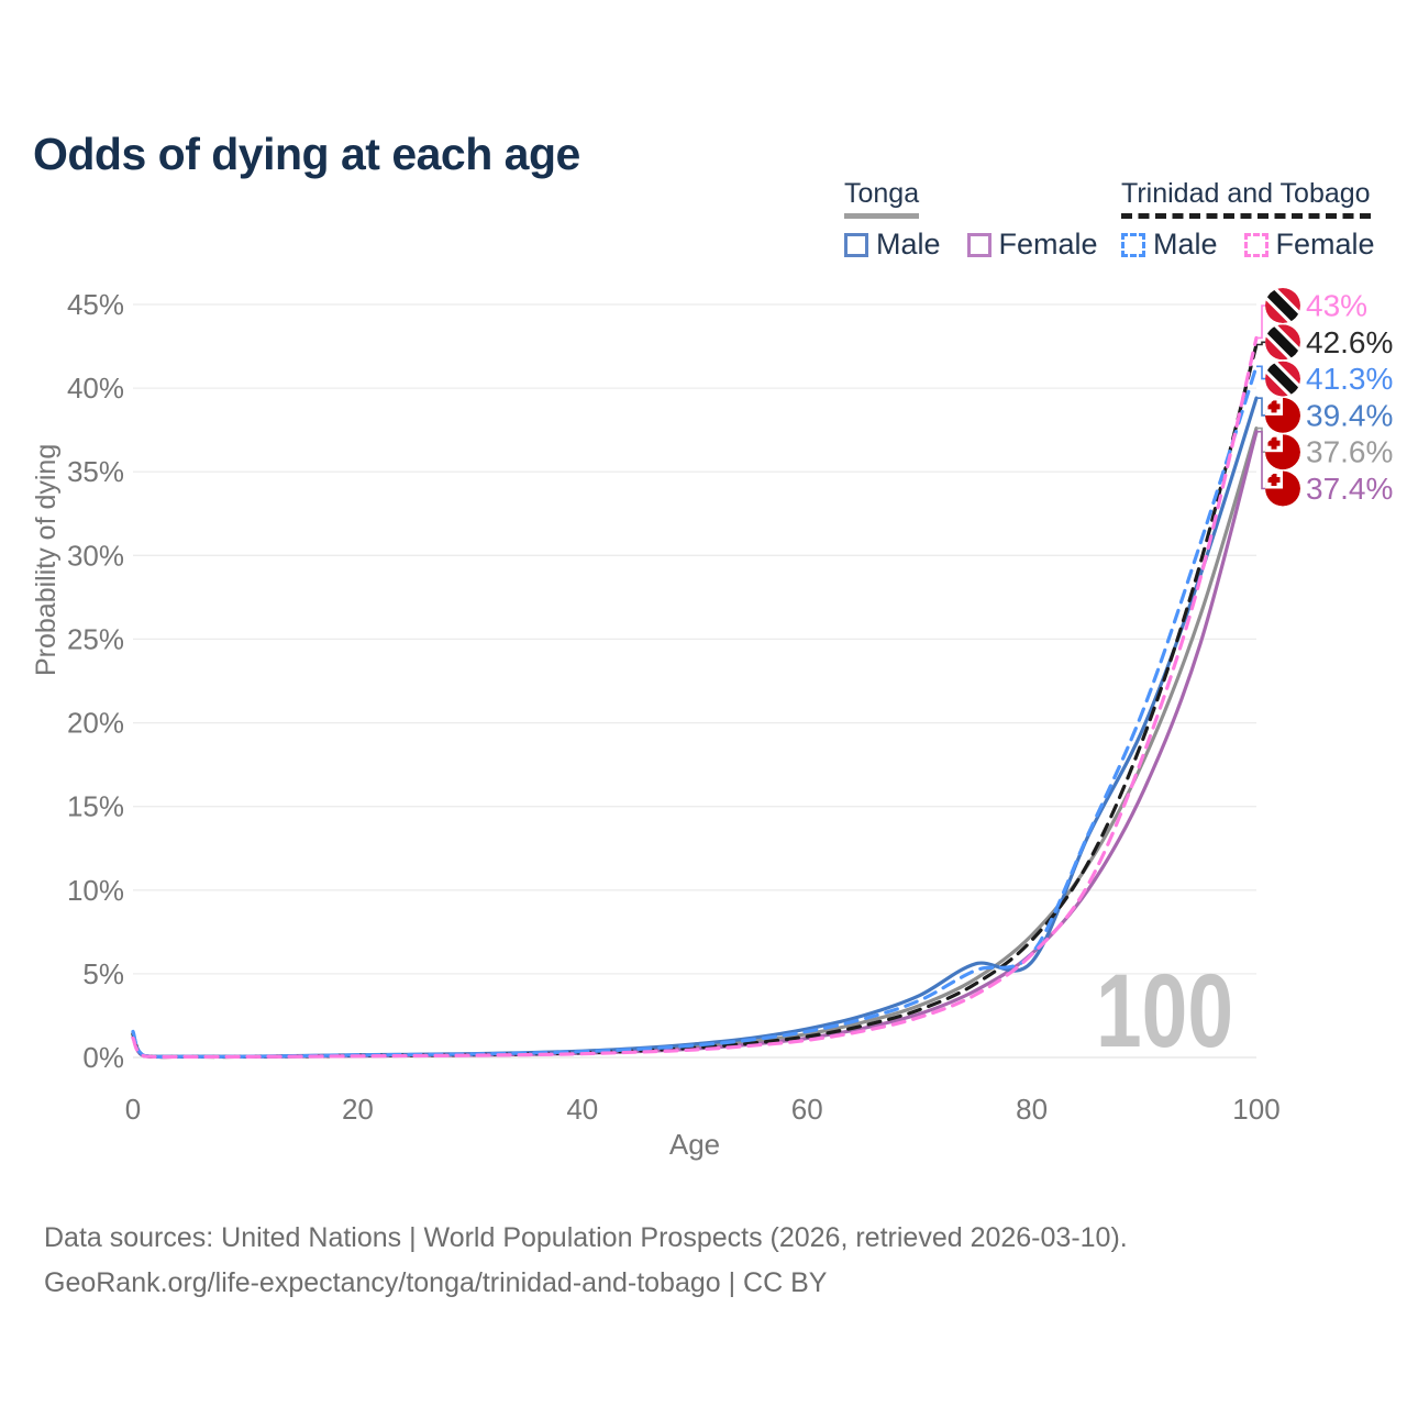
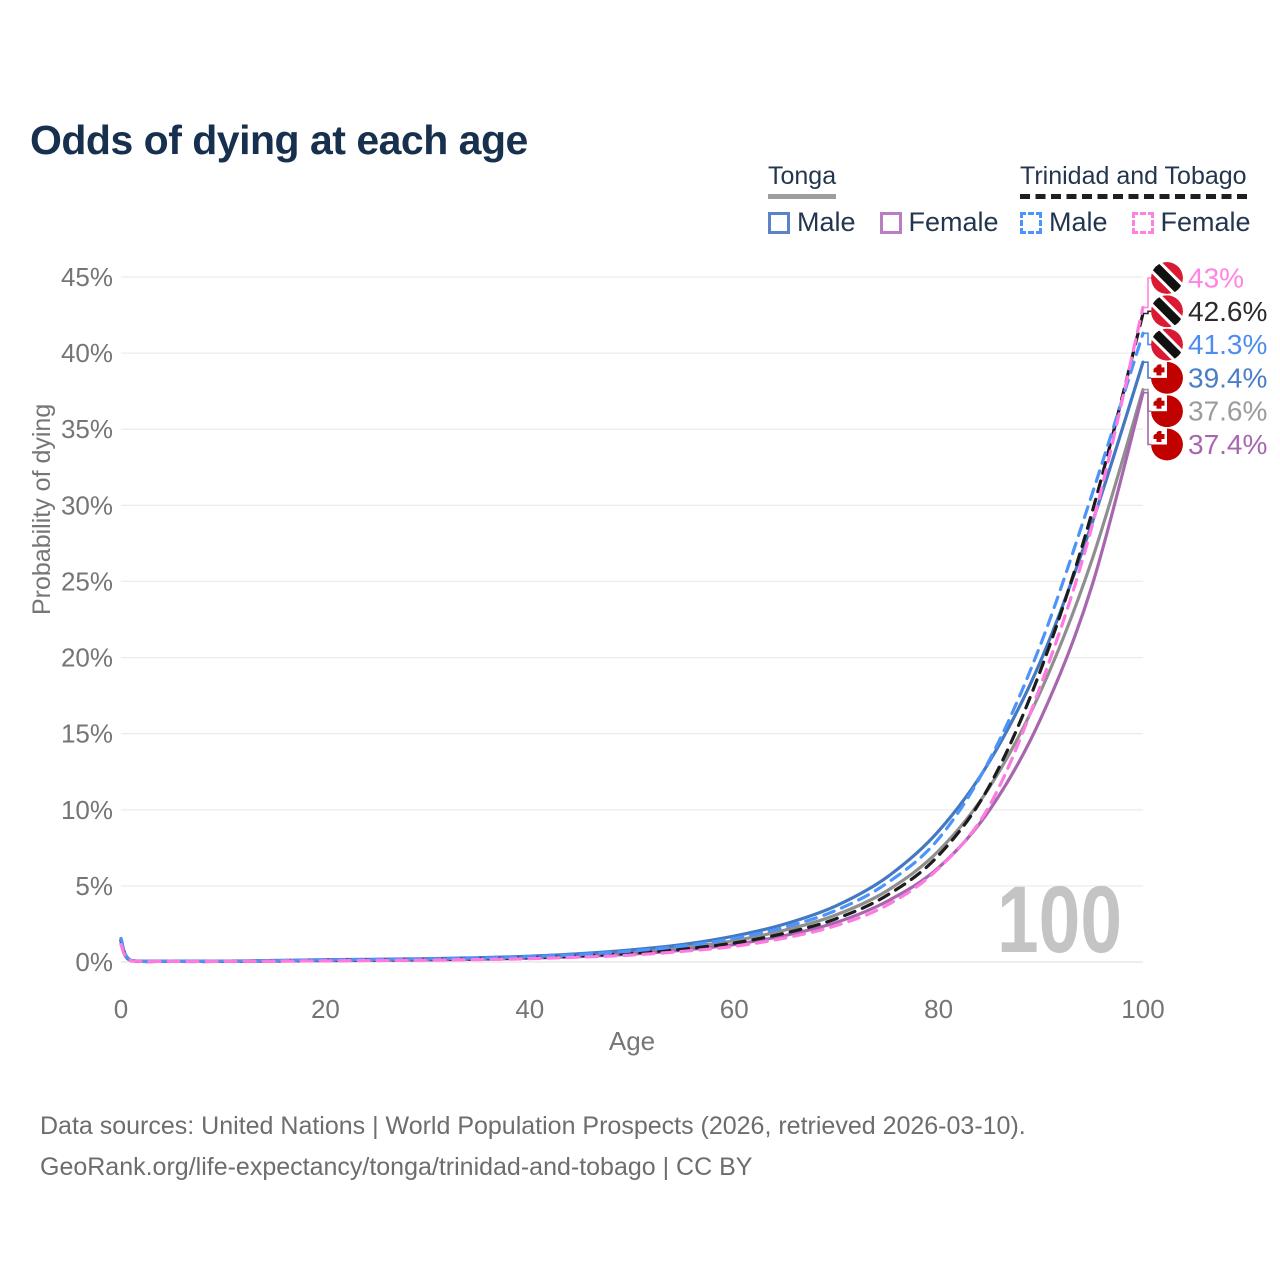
Tonga Male/80: 5.7% -> 8.6%
Trinidad and Tobago Male/80: 6.2% -> 8.1%
